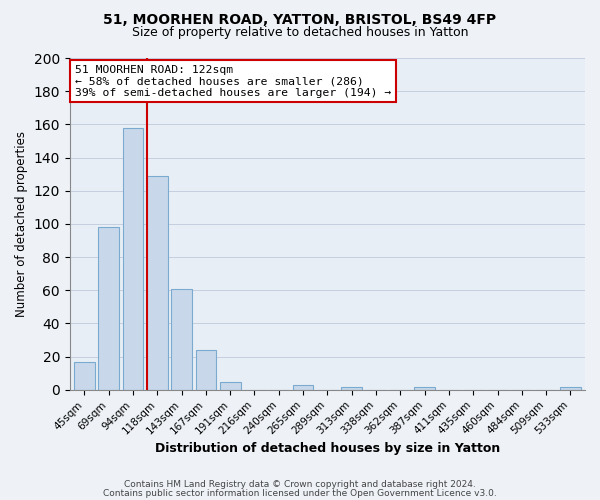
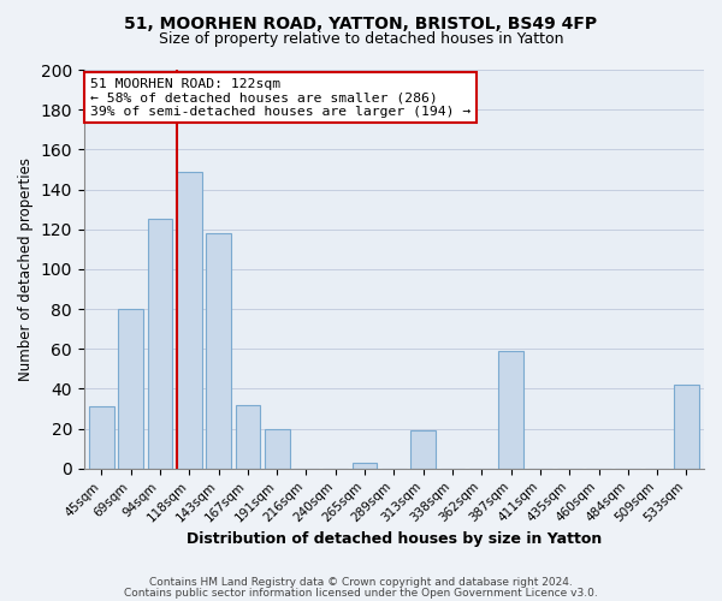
45sqm: 17 -> 31
69sqm: 98 -> 80
94sqm: 158 -> 125
118sqm: 129 -> 149
143sqm: 61 -> 118
167sqm: 24 -> 32
191sqm: 5 -> 20
313sqm: 2 -> 19
387sqm: 2 -> 59
533sqm: 2 -> 42
